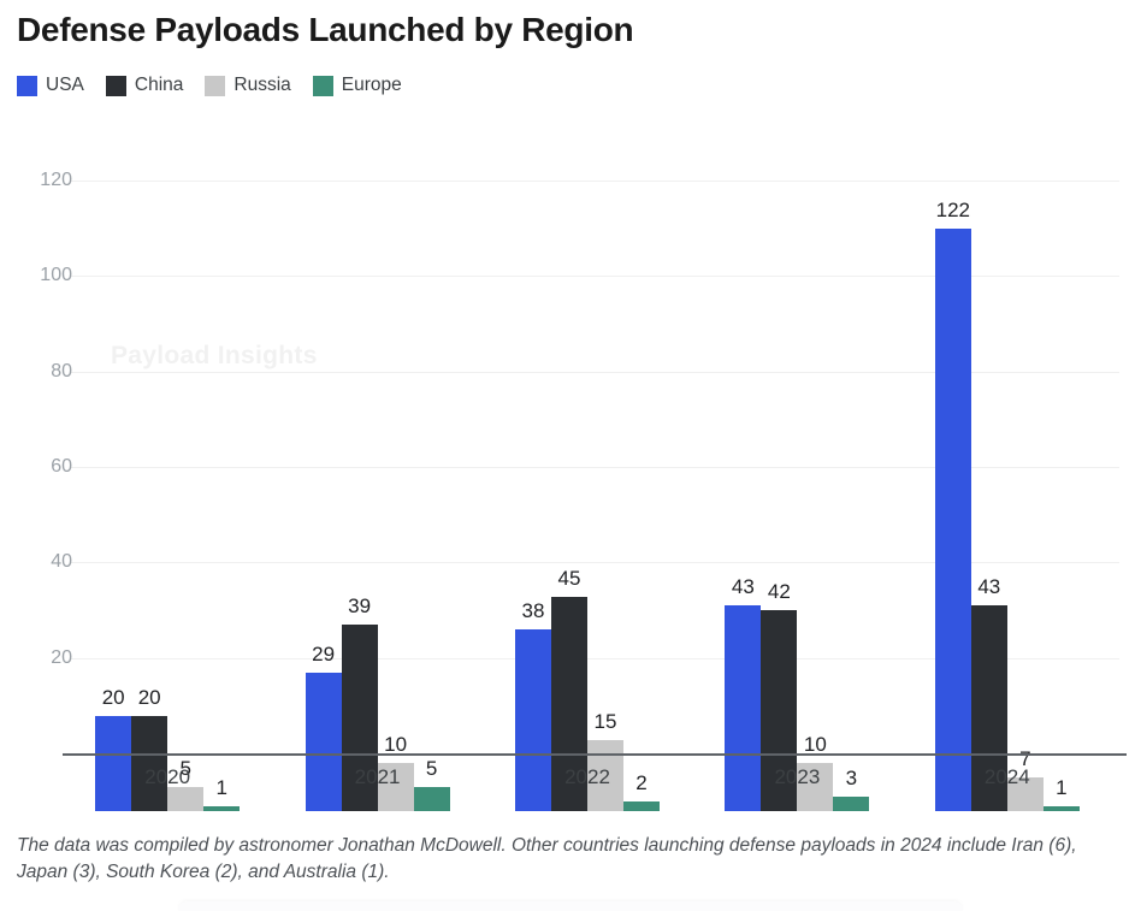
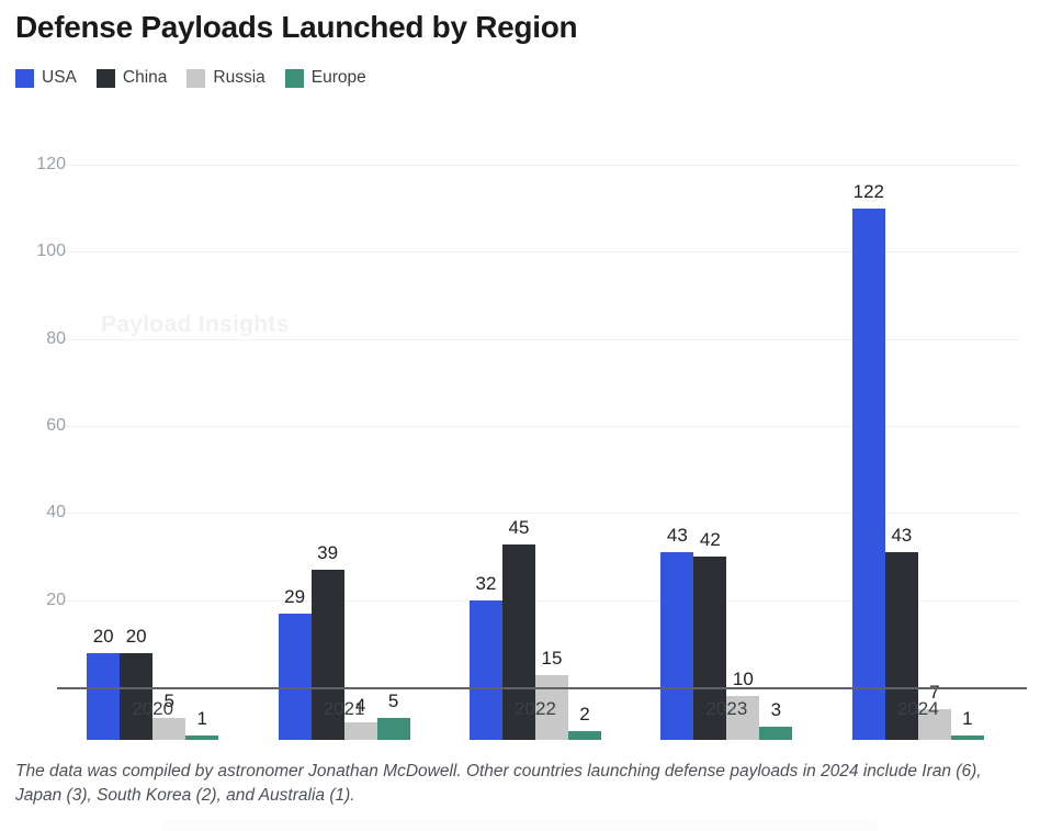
Russia/2021: 10 -> 4
USA/2022: 38 -> 32
